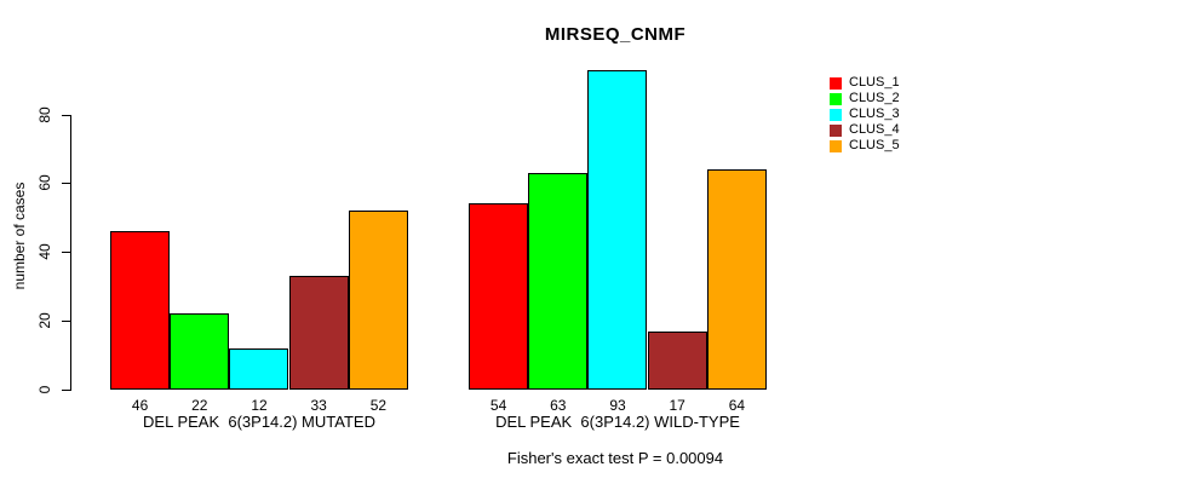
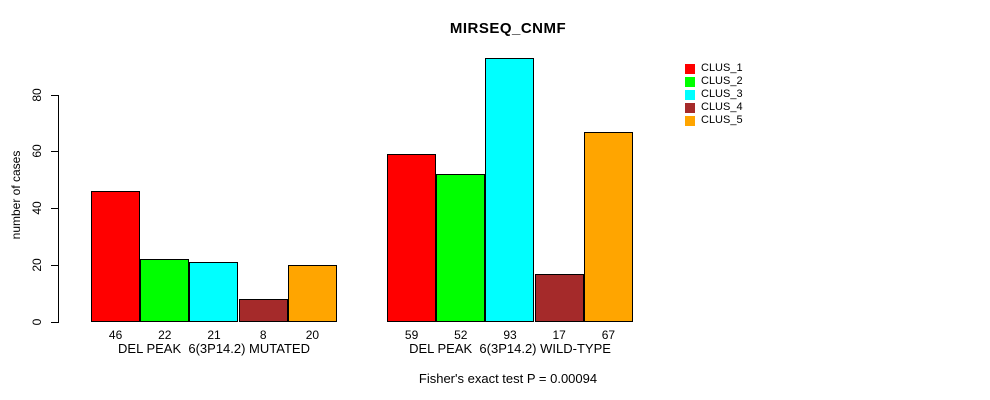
CLUS_3/DEL PEAK 6(3P14.2) MUTATED: 12 -> 21
CLUS_4/DEL PEAK 6(3P14.2) MUTATED: 33 -> 8
CLUS_5/DEL PEAK 6(3P14.2) MUTATED: 52 -> 20
CLUS_1/DEL PEAK 6(3P14.2) WILD-TYPE: 54 -> 59
CLUS_2/DEL PEAK 6(3P14.2) WILD-TYPE: 63 -> 52
CLUS_5/DEL PEAK 6(3P14.2) WILD-TYPE: 64 -> 67
